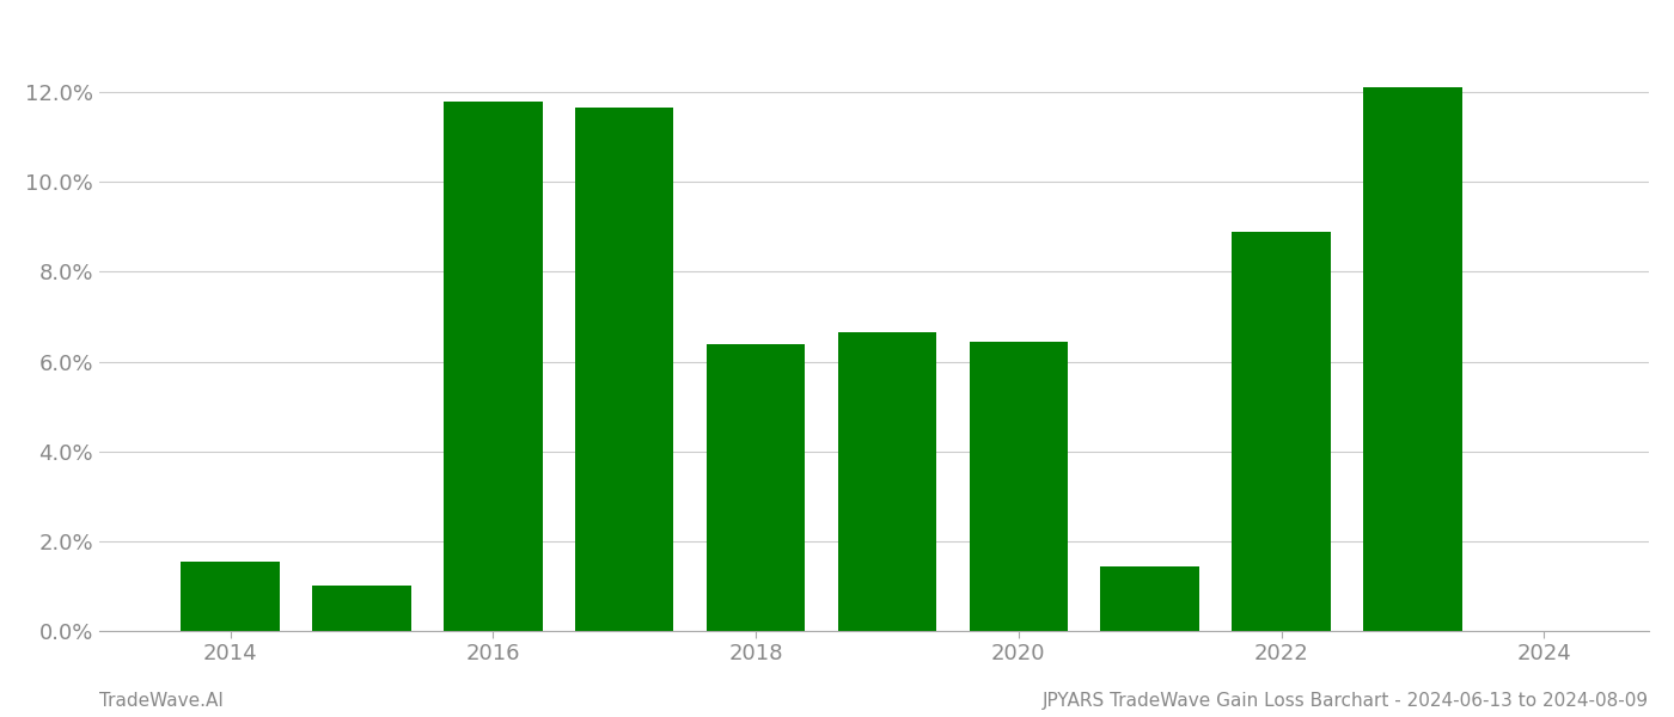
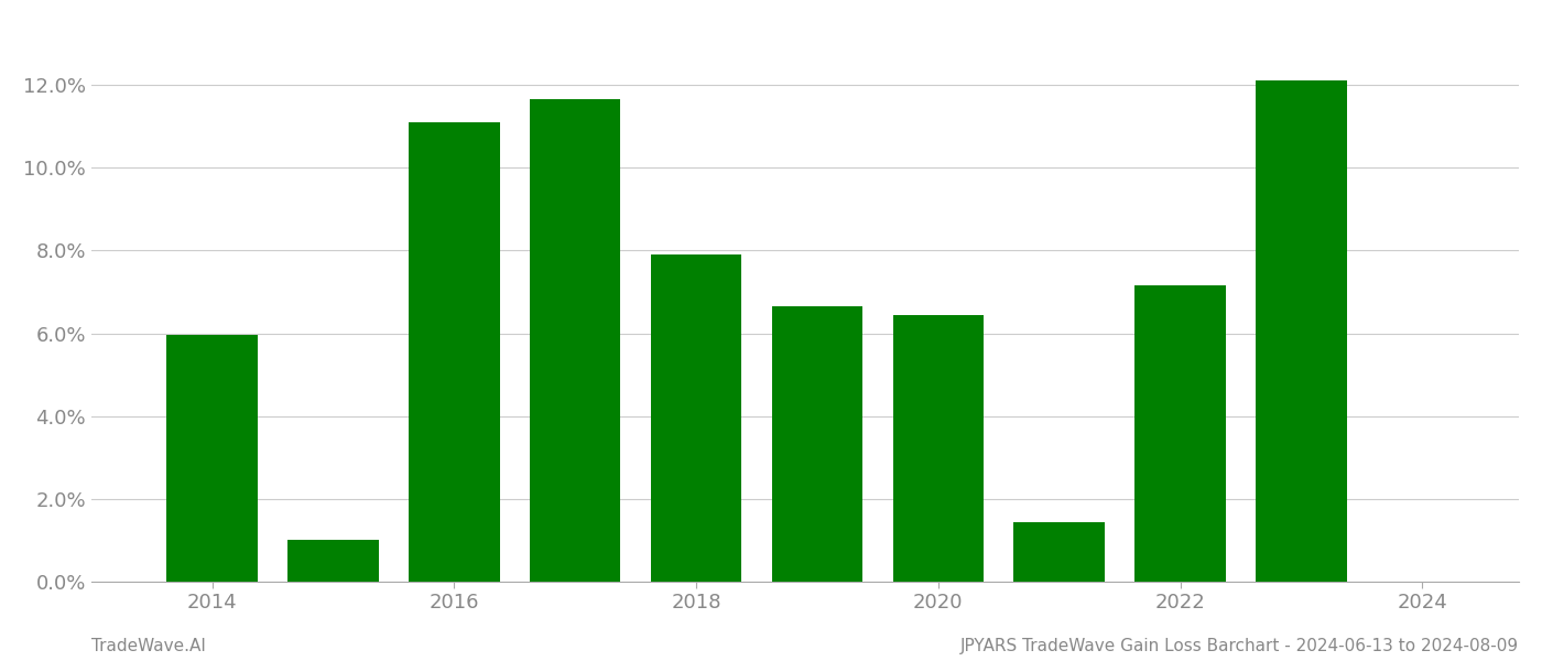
2014: 1.55% -> 5.95%
2016: 11.80% -> 11.10%
2018: 6.40% -> 7.90%
2022: 8.90% -> 7.15%
